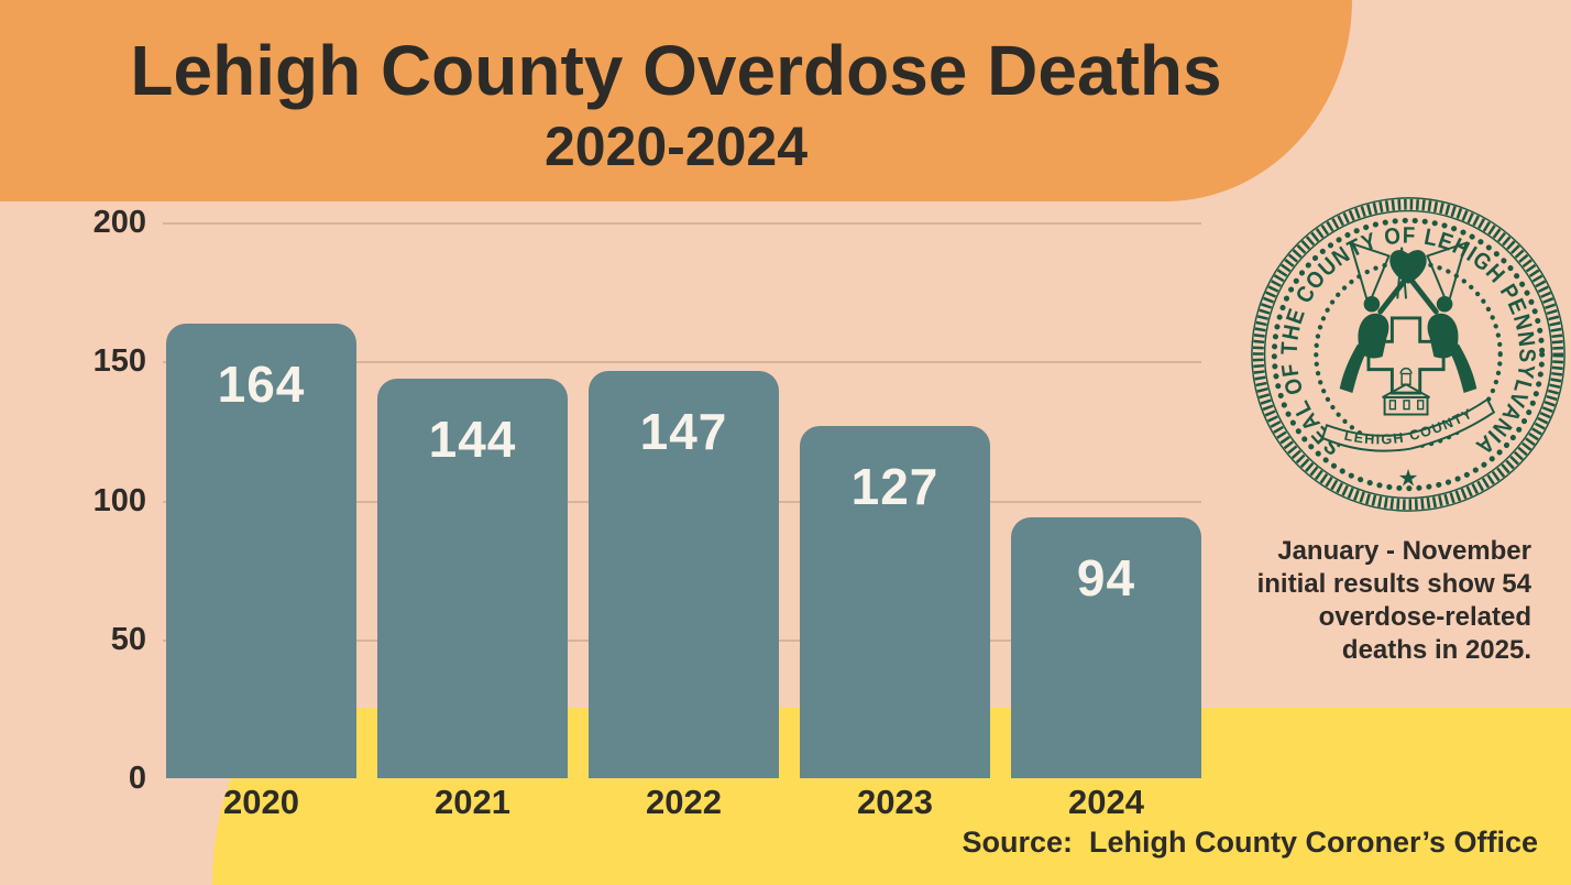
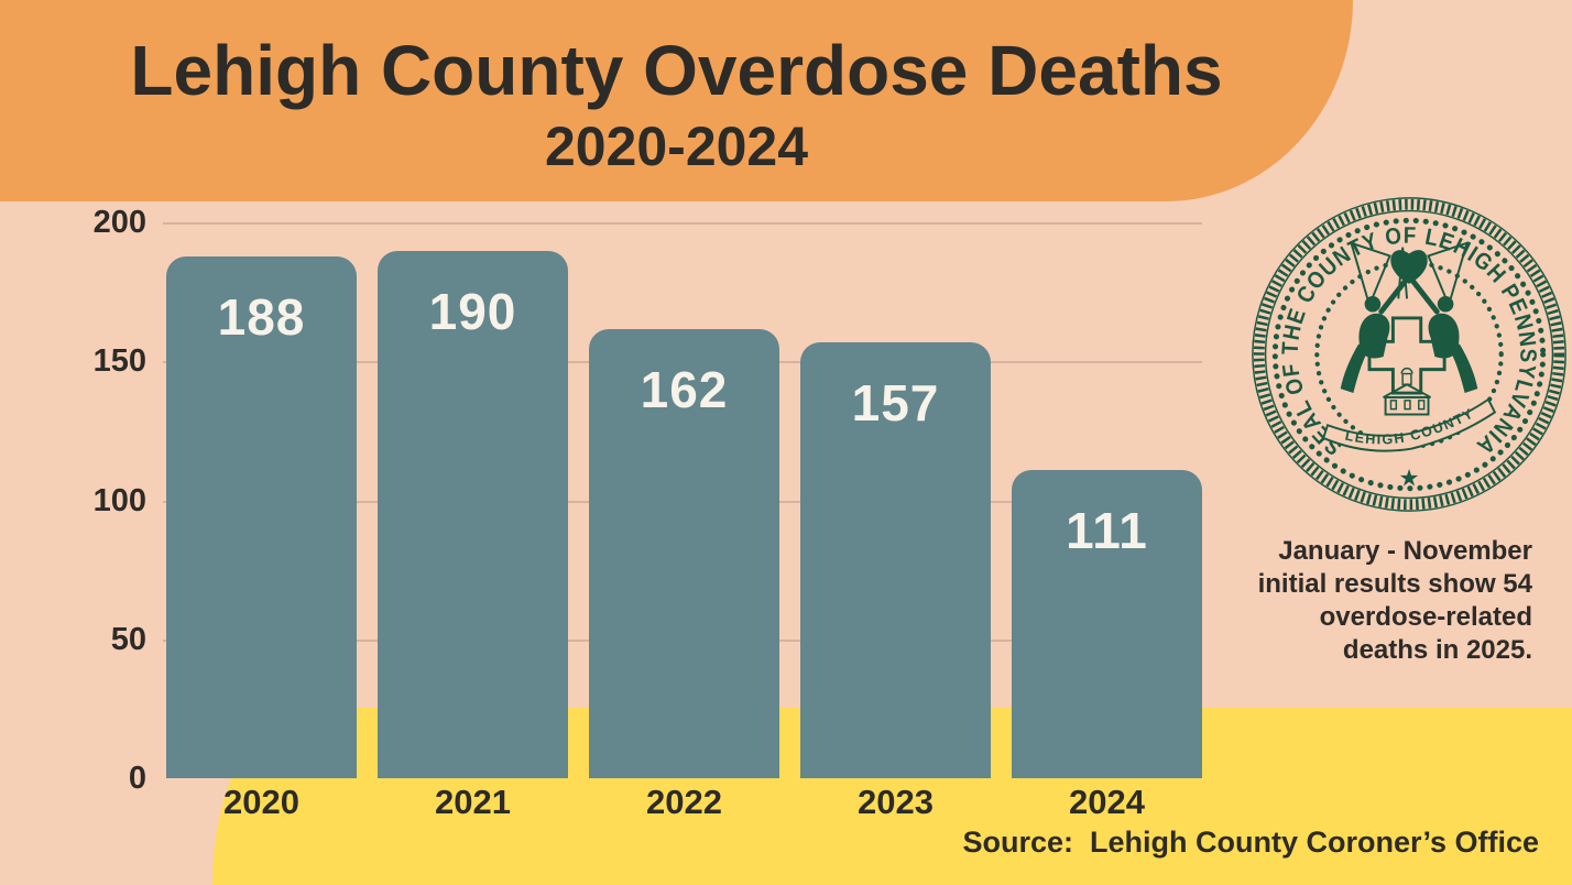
2020: 164 -> 188
2021: 144 -> 190
2022: 147 -> 162
2023: 127 -> 157
2024: 94 -> 111
